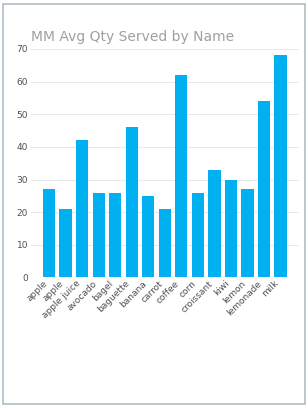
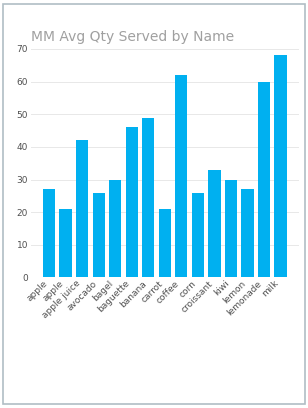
bagel: 26 -> 30
banana: 25 -> 49
lemonade: 54 -> 60
